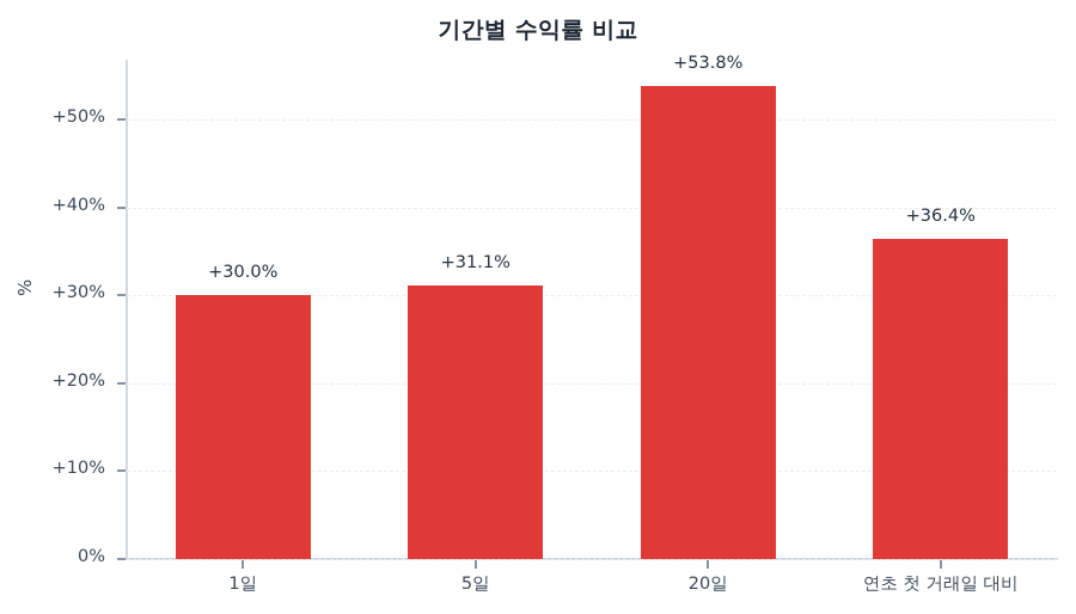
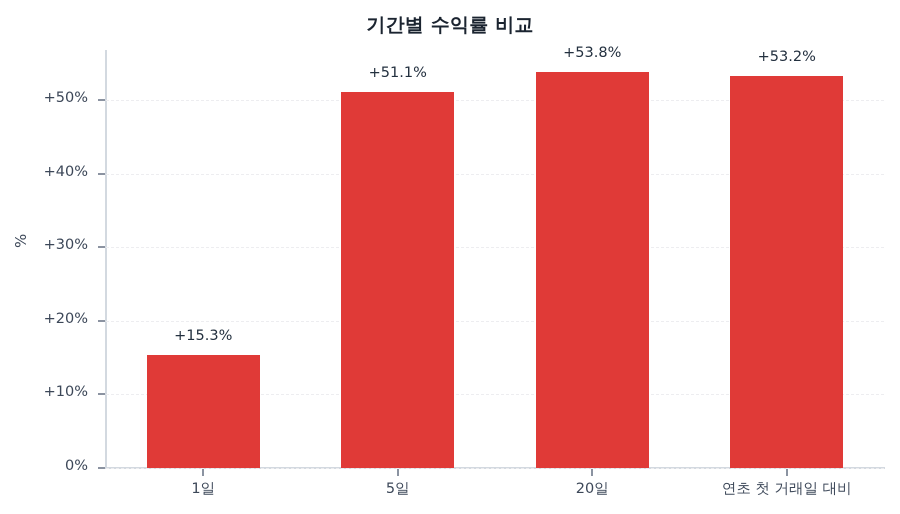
1일: +30.0% -> +15.3%
5일: +31.1% -> +51.1%
연초 첫 거래일 대비: +36.4% -> +53.2%
